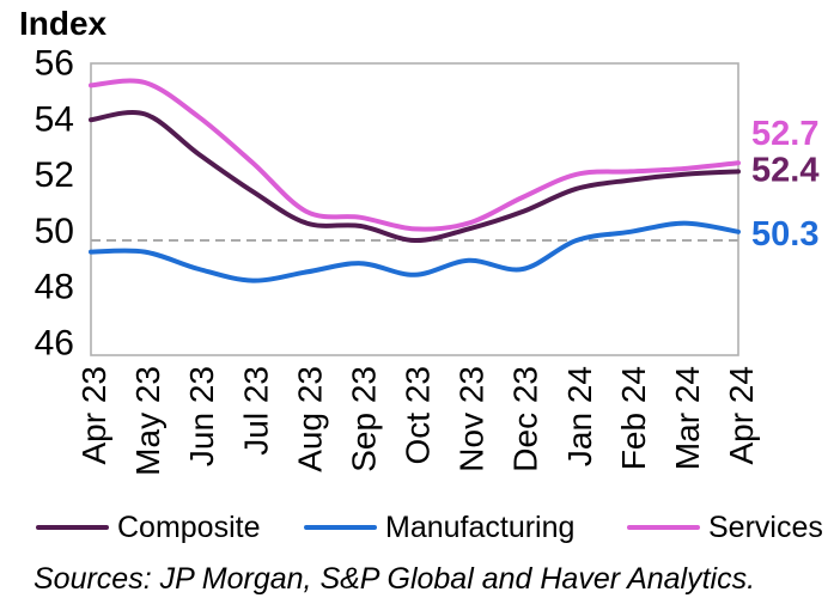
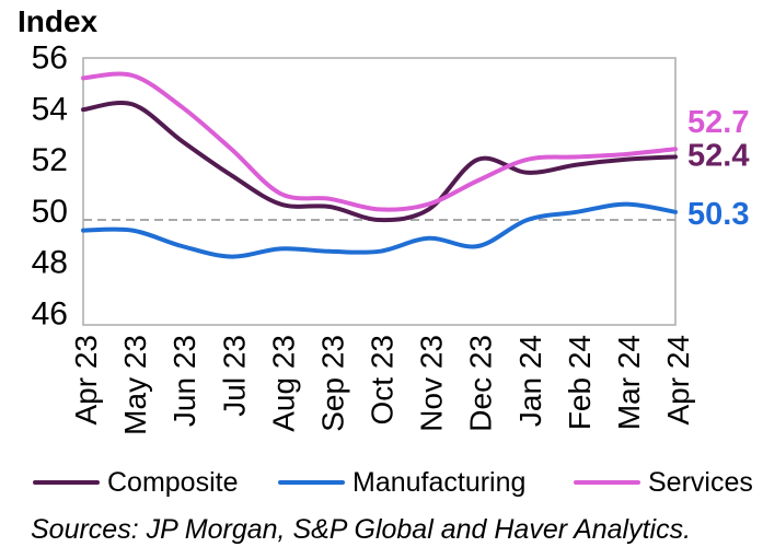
Manufacturing/Sep 23: 49.2 -> 48.8
Composite/Dec 23: 51.0 -> 52.3
